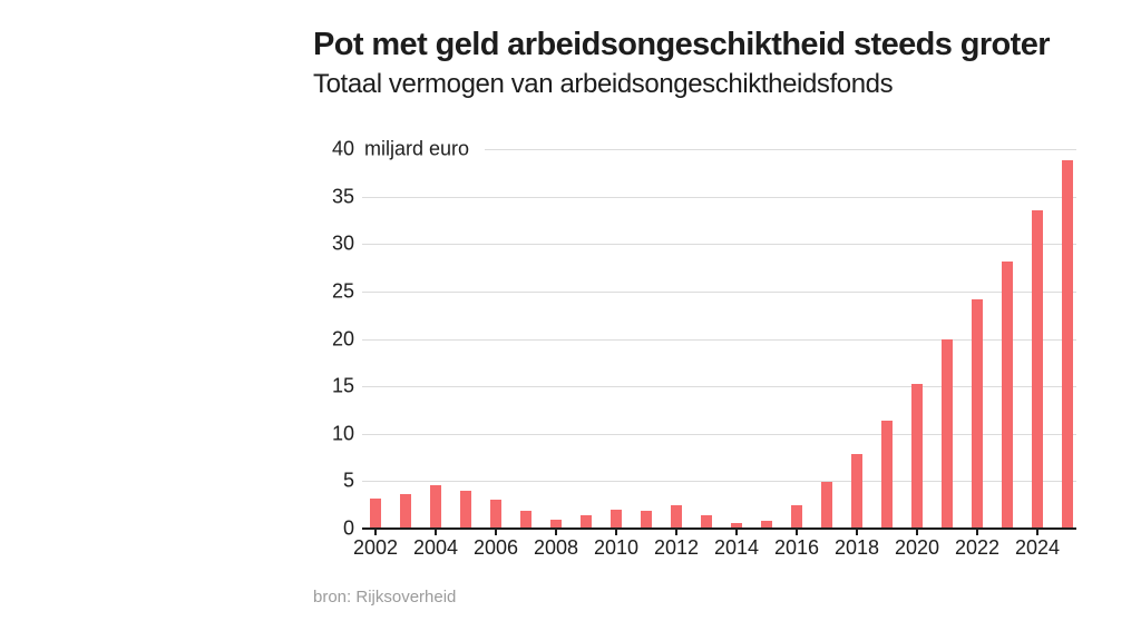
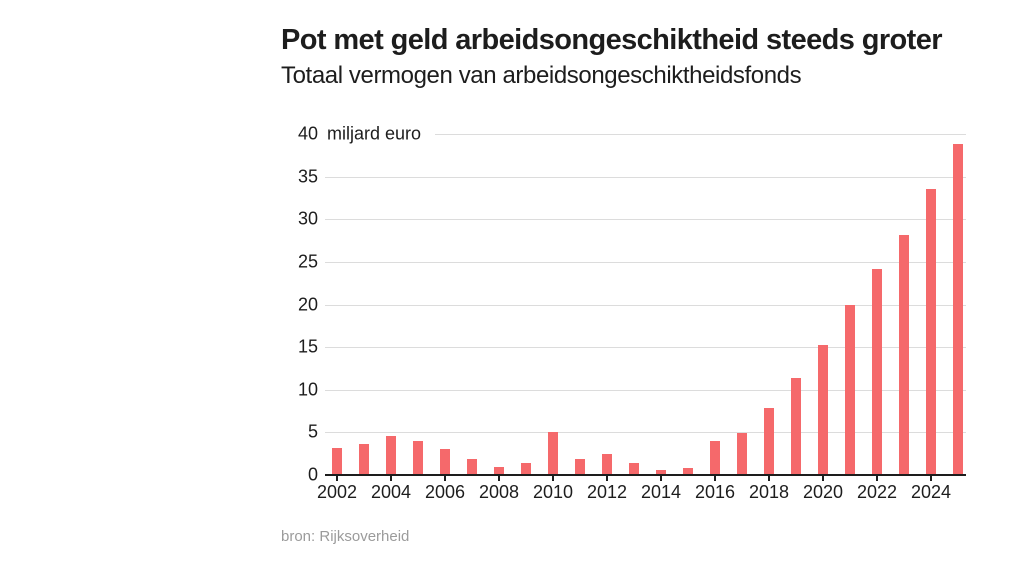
2010: 2 -> 5
2016: 2 -> 4
